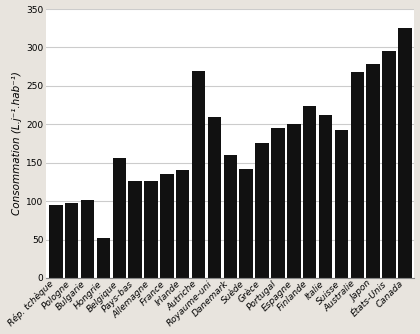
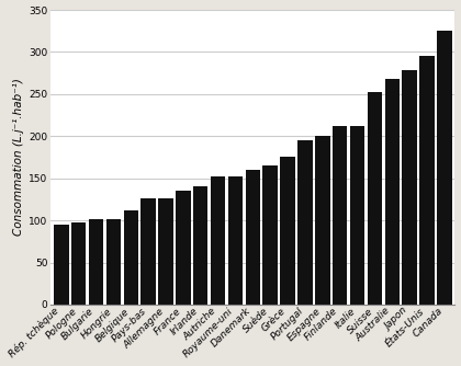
Hongrie: 52 -> 101
Belgique: 156 -> 112
Autriche: 270 -> 152
Royaume-uni: 210 -> 152
Suède: 142 -> 165
Finlande: 224 -> 212
Suisse: 192 -> 252
